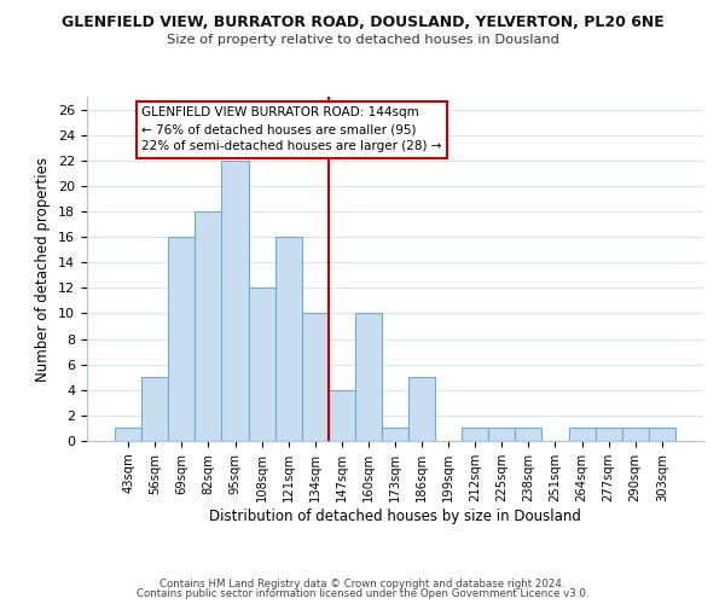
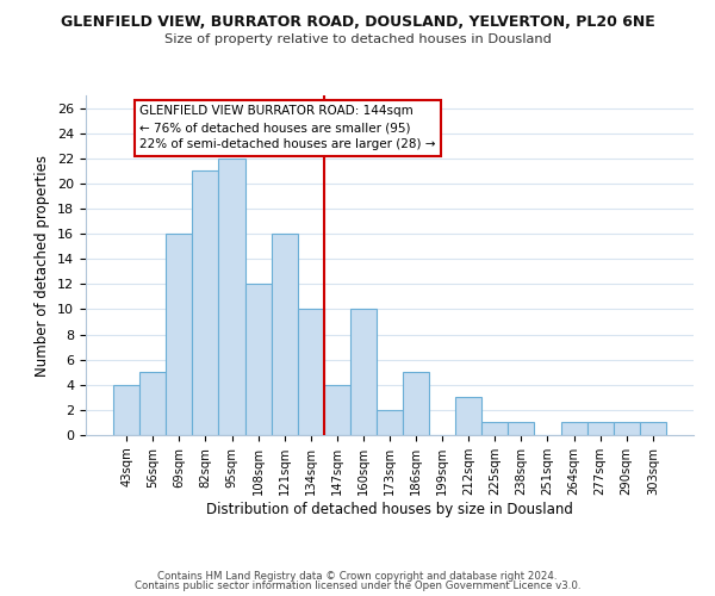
43sqm: 1 -> 4
82sqm: 18 -> 21
173sqm: 1 -> 2
212sqm: 1 -> 3
